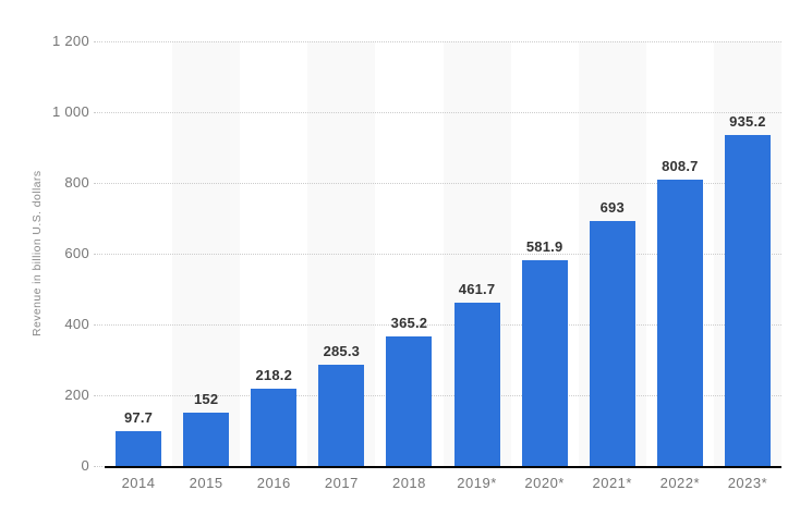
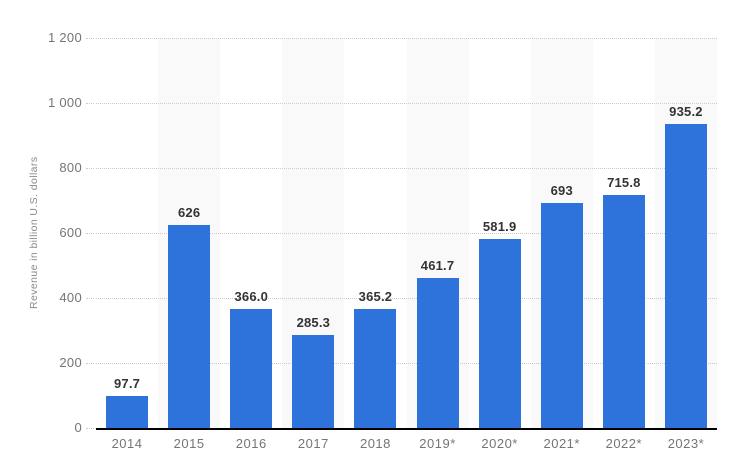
2015: 152 -> 626
2016: 218.2 -> 366.0
2022*: 808.7 -> 715.8
